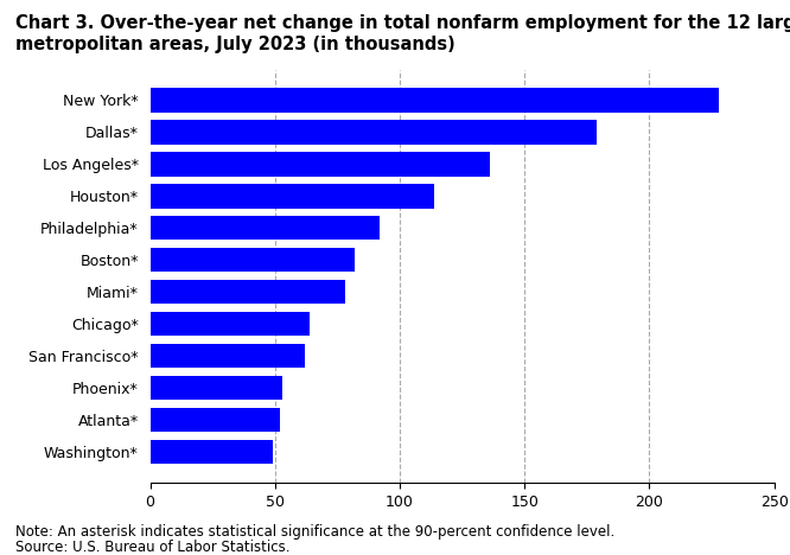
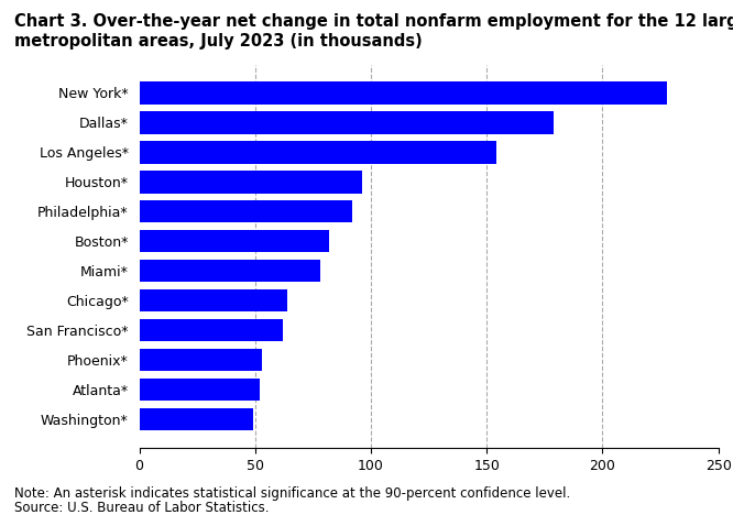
Los Angeles*: 136 -> 154
Houston*: 114 -> 96
